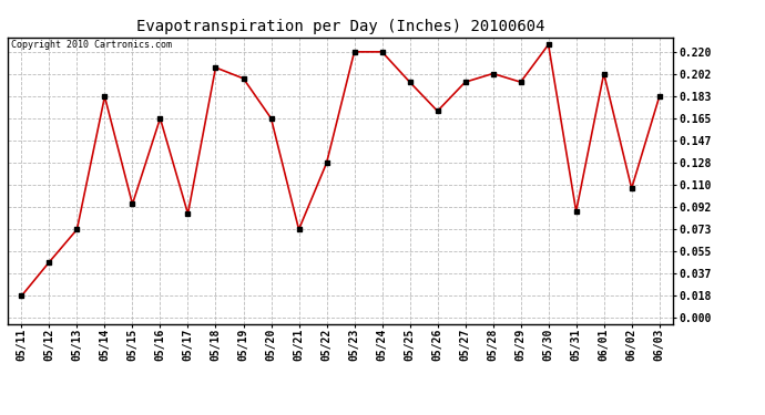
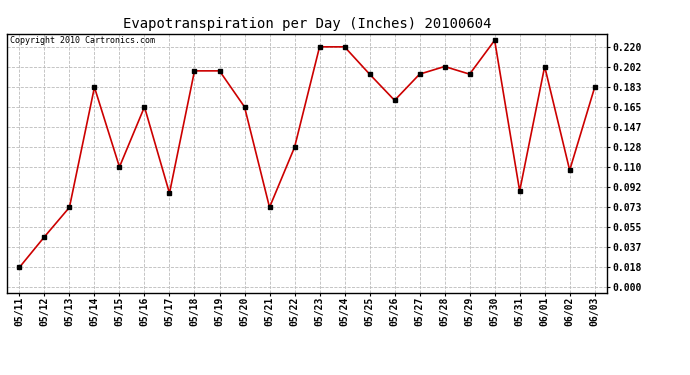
05/15: 0.094 -> 0.110
05/18: 0.207 -> 0.198
